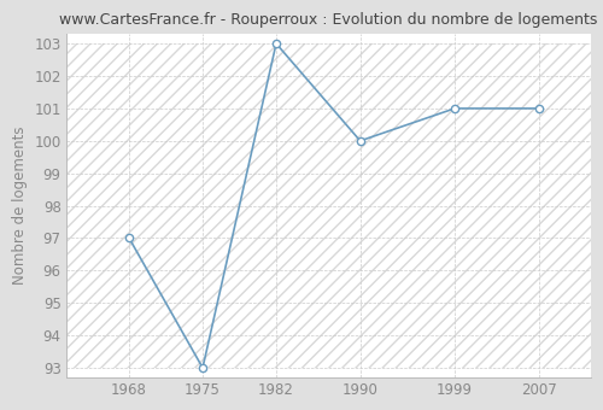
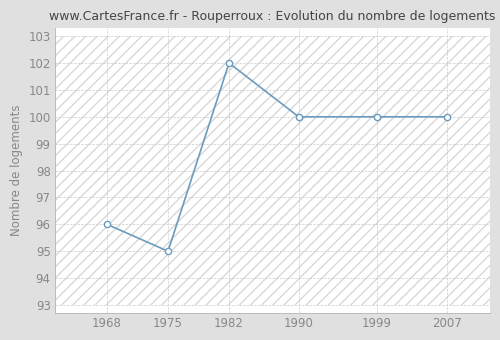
1968: 97 -> 96
1975: 93 -> 95
1982: 103 -> 102
1999: 101 -> 100
2007: 101 -> 100
